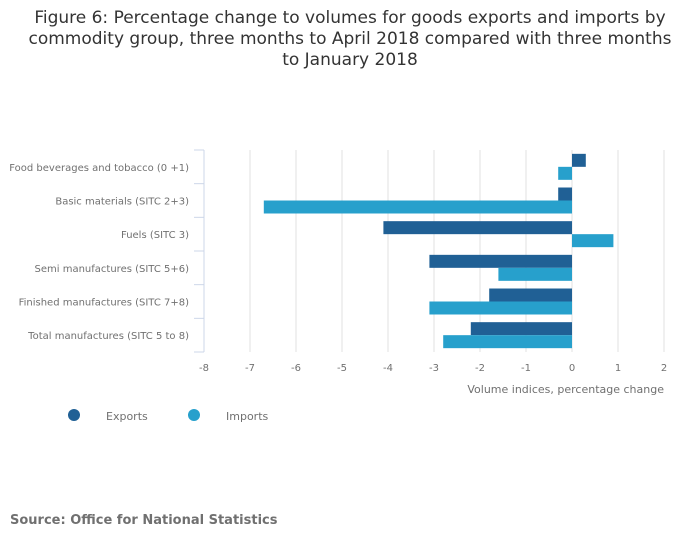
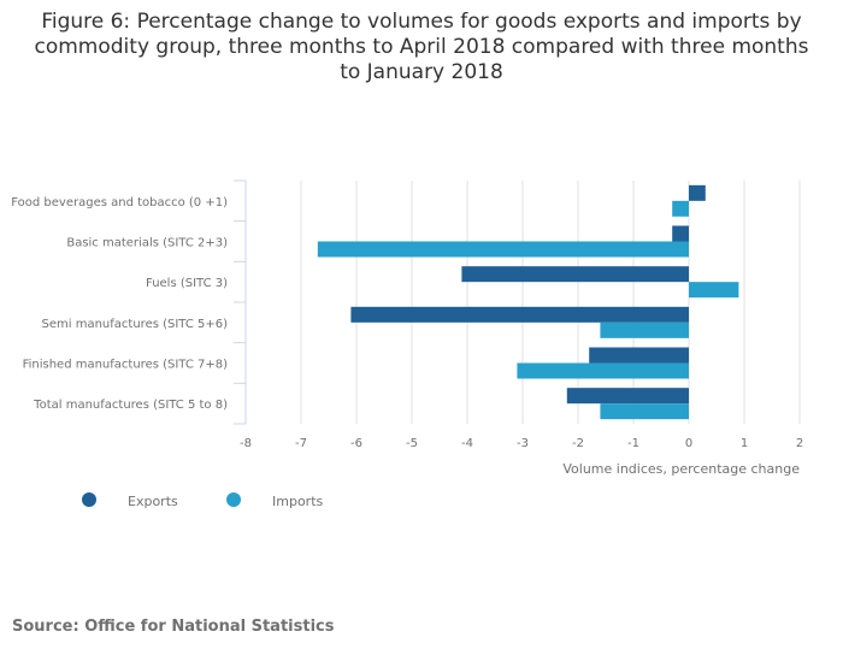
Exports/Semi manufactures (SITC 5+6): -3.1 -> -6.1
Imports/Total manufactures (SITC 5 to 8): -2.8 -> -1.6
